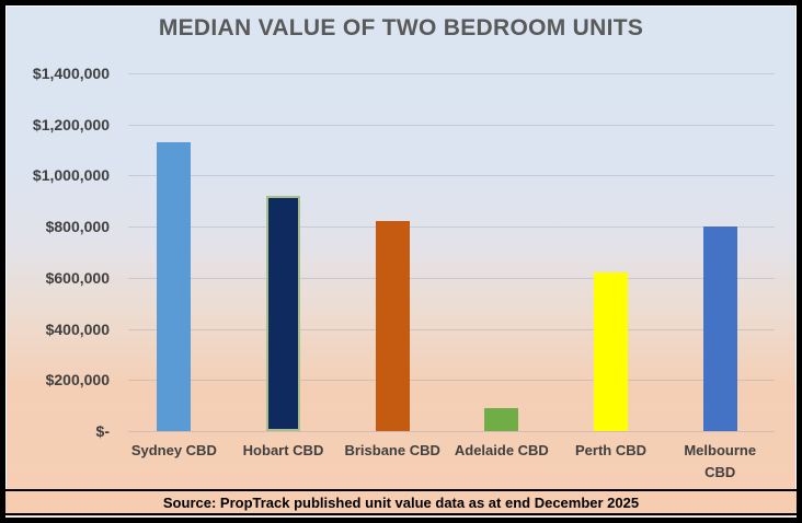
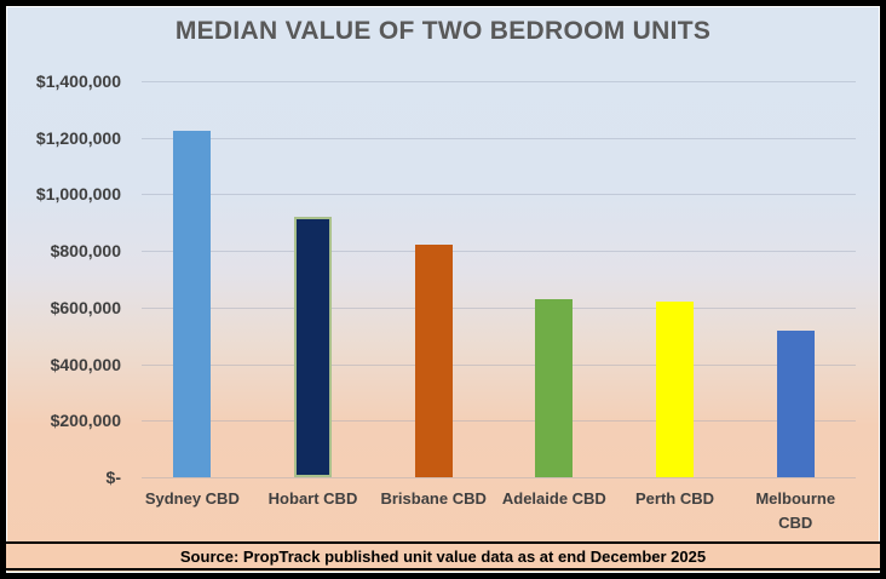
Sydney CBD: $1130000 -> $1220000
Adelaide CBD: $90000 -> $630000
Melbourne CBD: $800000 -> $520000
